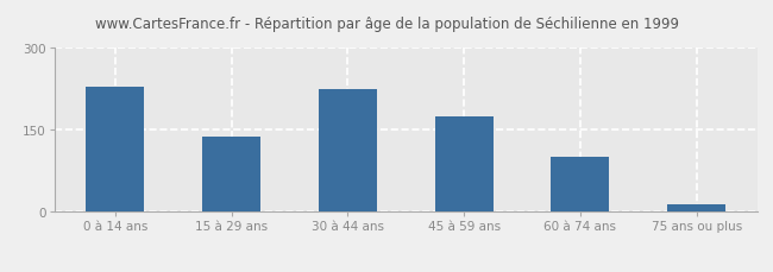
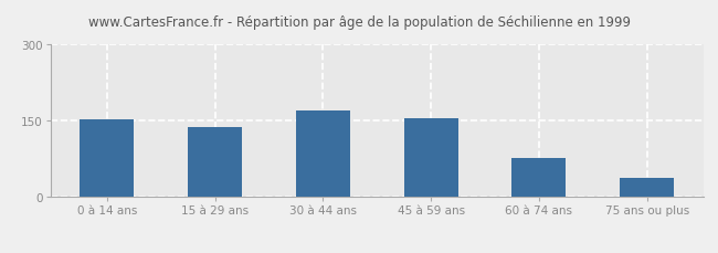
0 à 14 ans: 230 -> 153
30 à 44 ans: 225 -> 170
45 à 59 ans: 175 -> 156
60 à 74 ans: 100 -> 76
75 ans ou plus: 15 -> 38
